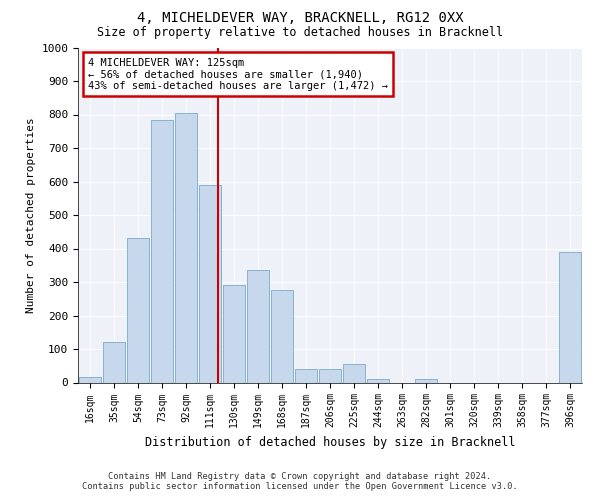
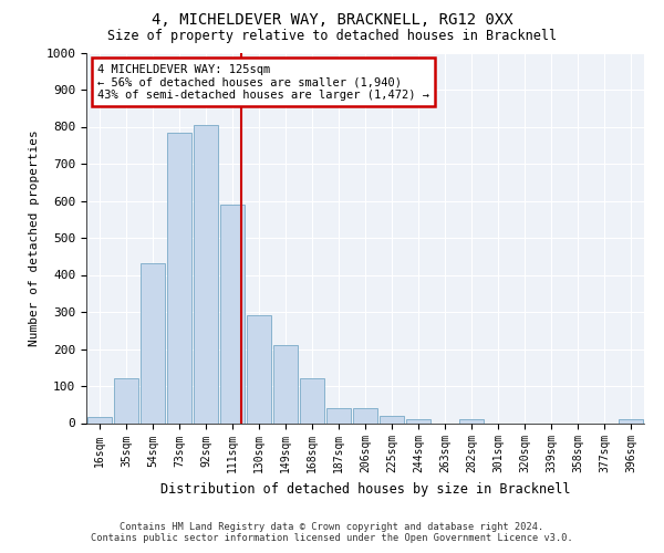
149sqm: 335 -> 210
168sqm: 275 -> 120
225sqm: 55 -> 20
396sqm: 390 -> 10
